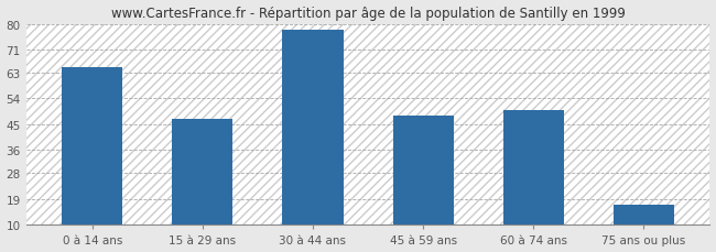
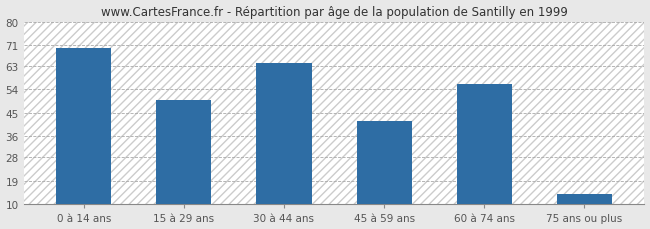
0 à 14 ans: 65 -> 70
15 à 29 ans: 47 -> 50
30 à 44 ans: 78 -> 64
45 à 59 ans: 48 -> 42
60 à 74 ans: 50 -> 56
75 ans ou plus: 17 -> 14
